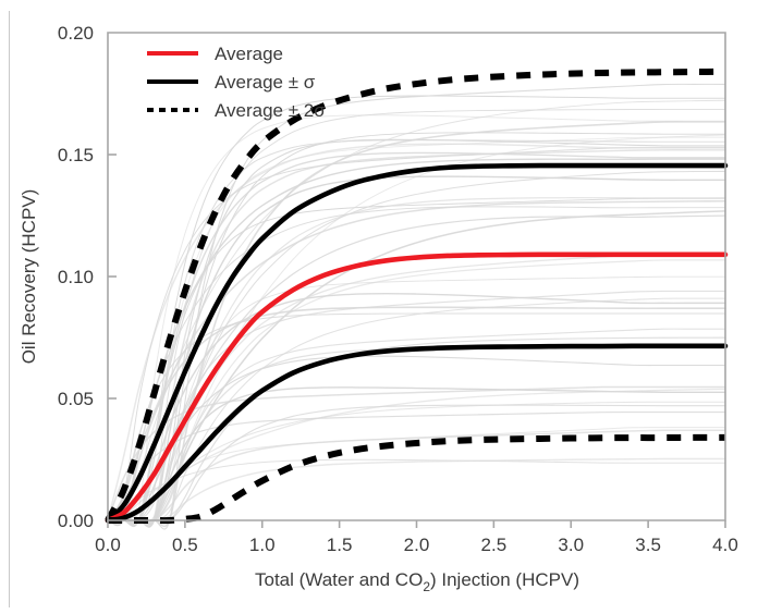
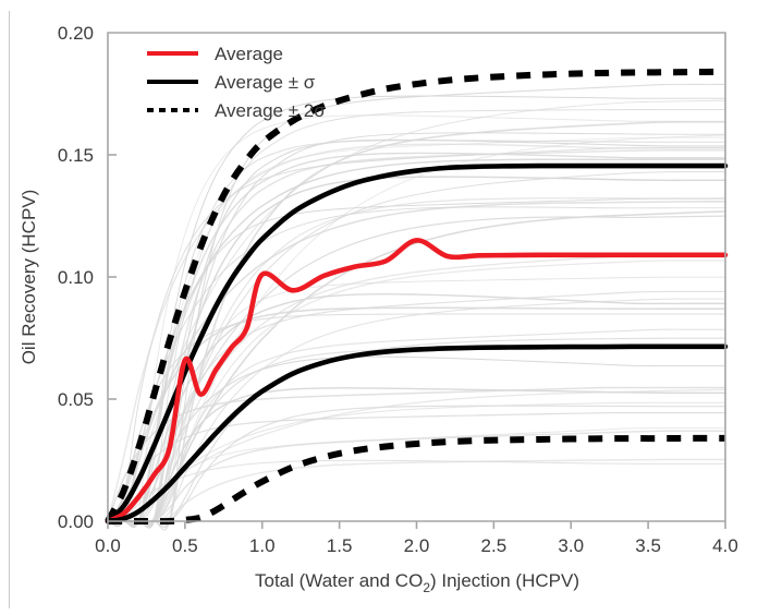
Average/0.5: 0.041 -> 0.066
Average/1.0: 0.086 -> 0.101
Average/2.0: 0.108 -> 0.115
